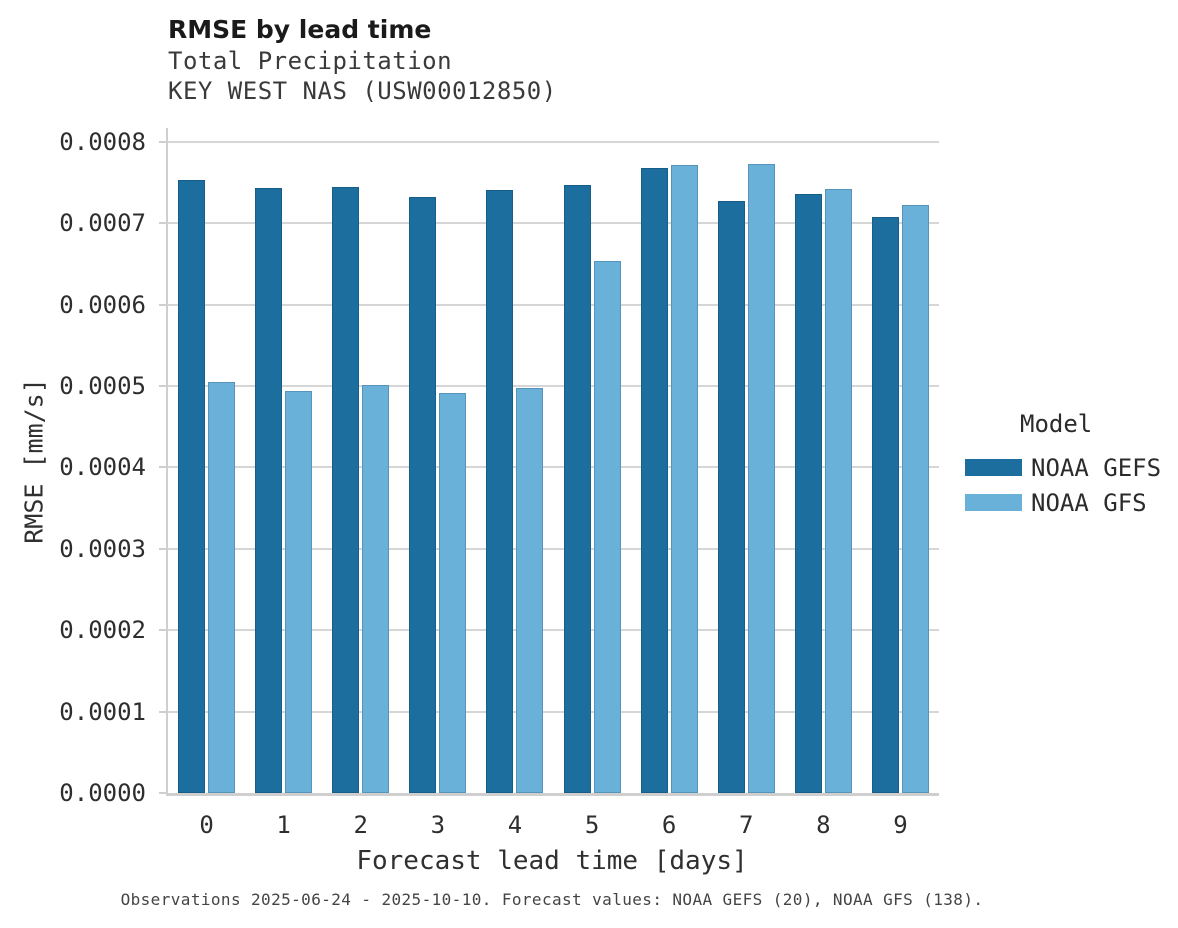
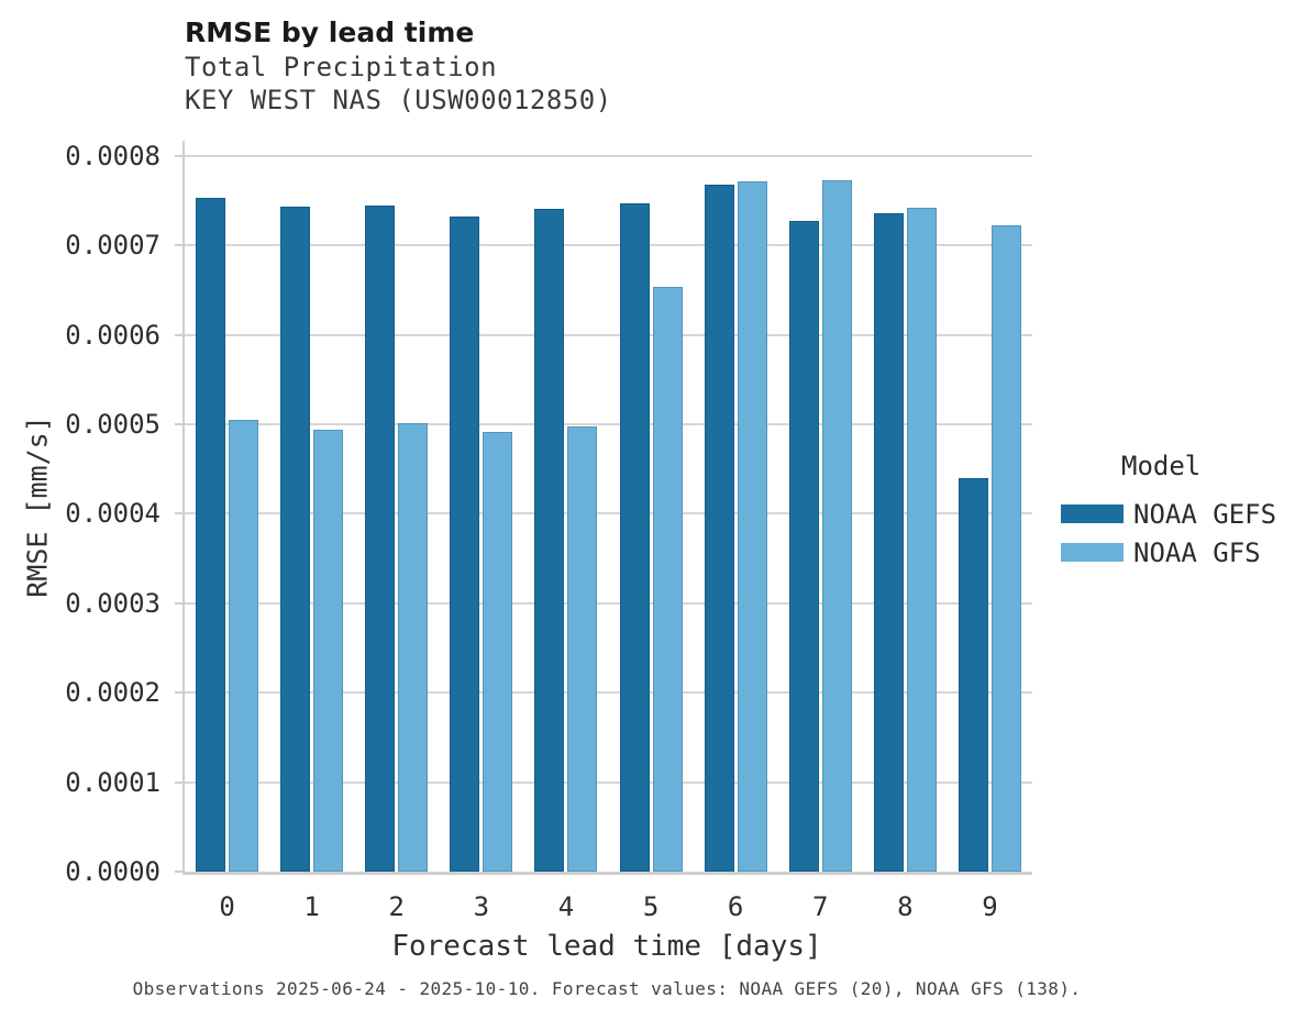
NOAA GEFS/9: 0.00071 -> 0.00044
